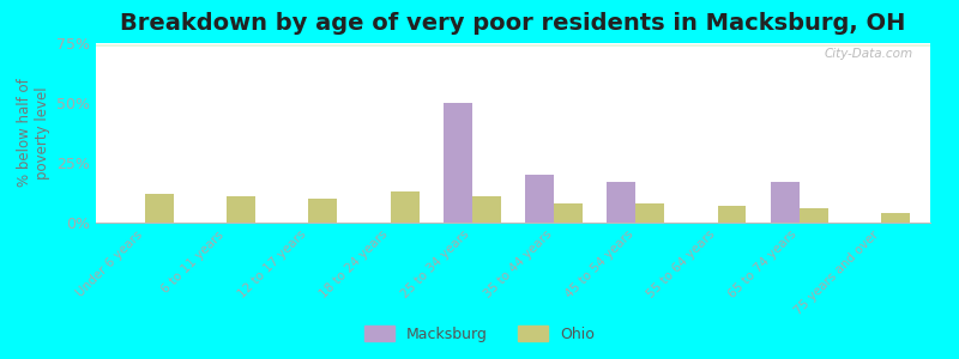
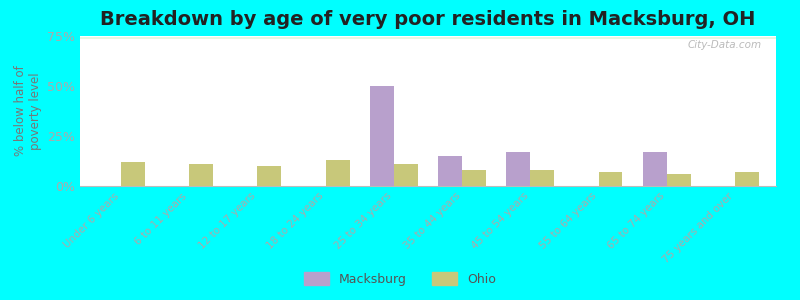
Macksburg/35 to 44 years: 20% -> 15%
Ohio/75 years and over: 4% -> 7%
